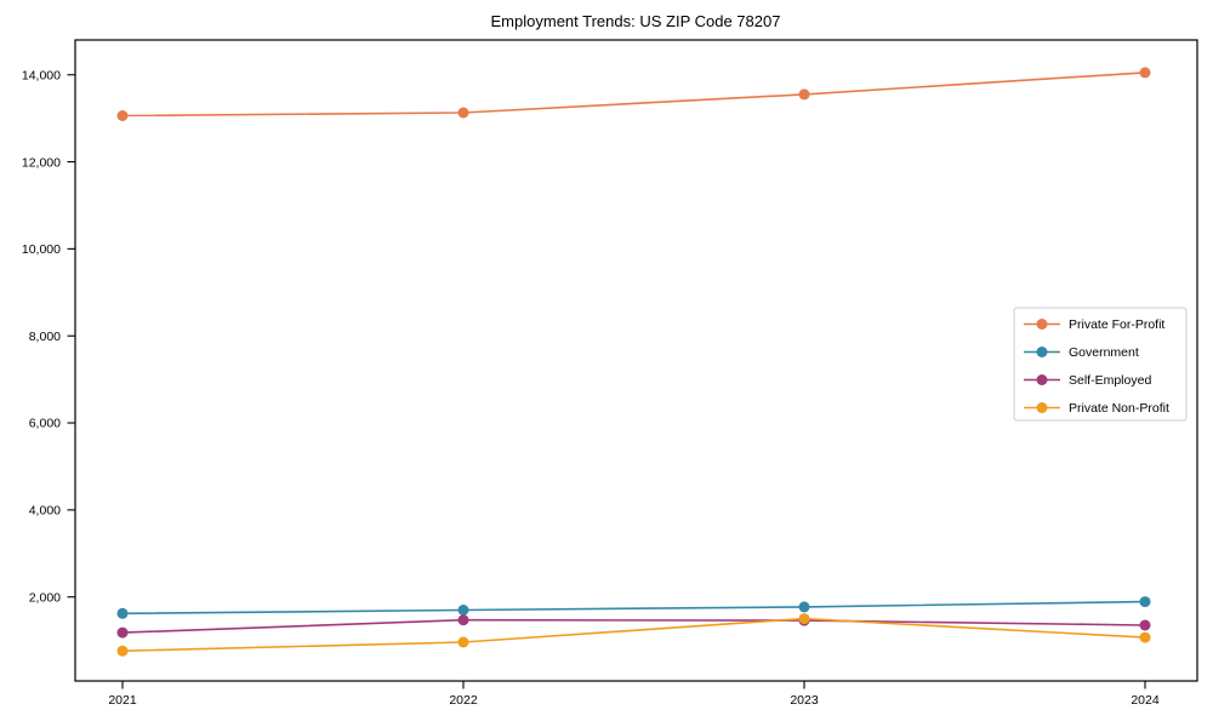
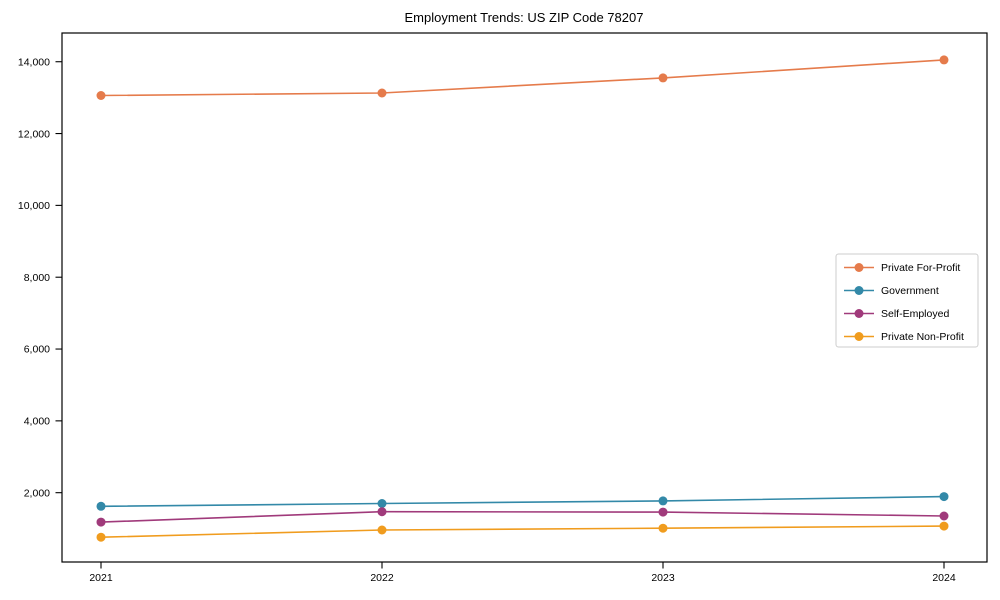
Private Non-Profit/2023: 1500 -> 1000
